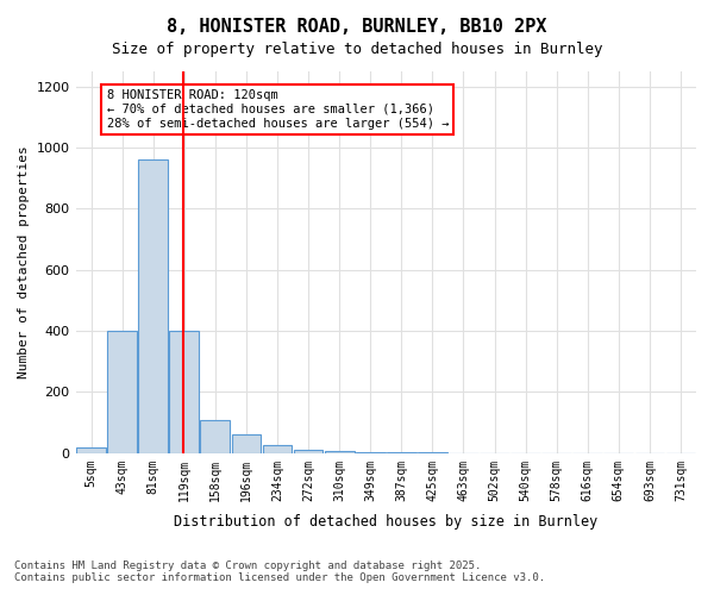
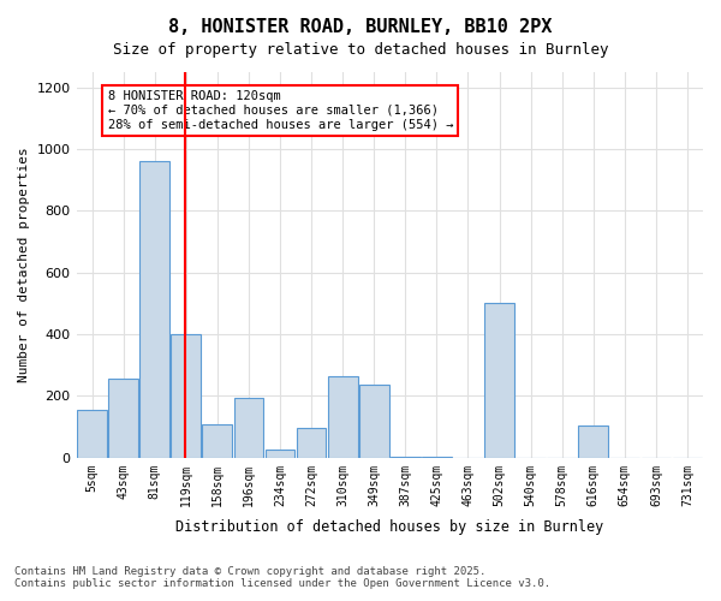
5sqm: 20 -> 155
43sqm: 400 -> 255
196sqm: 60 -> 195
272sqm: 10 -> 95
310sqm: 5 -> 265
349sqm: 3 -> 235
502sqm: 1 -> 500
616sqm: 1 -> 105
